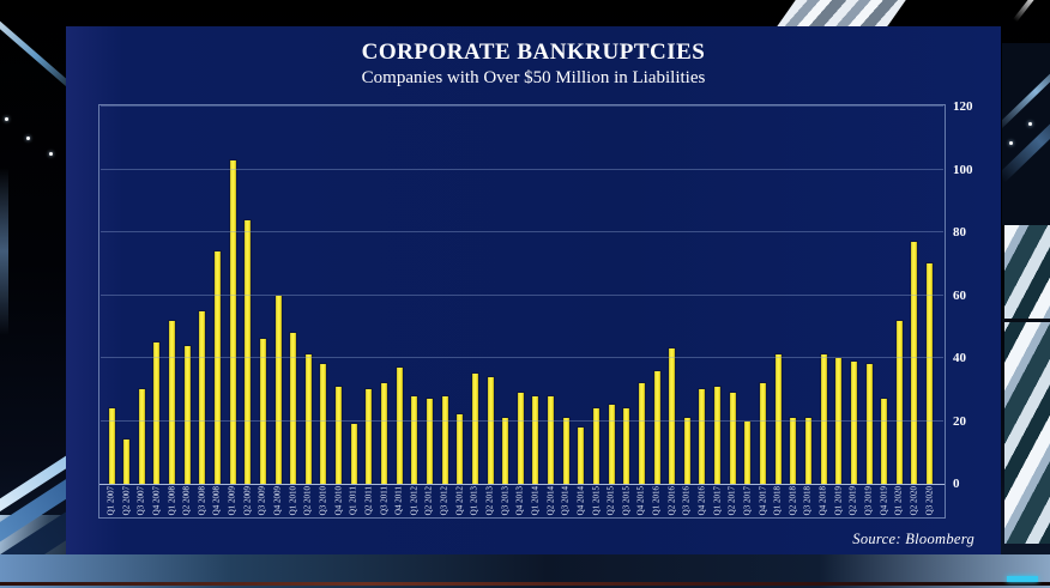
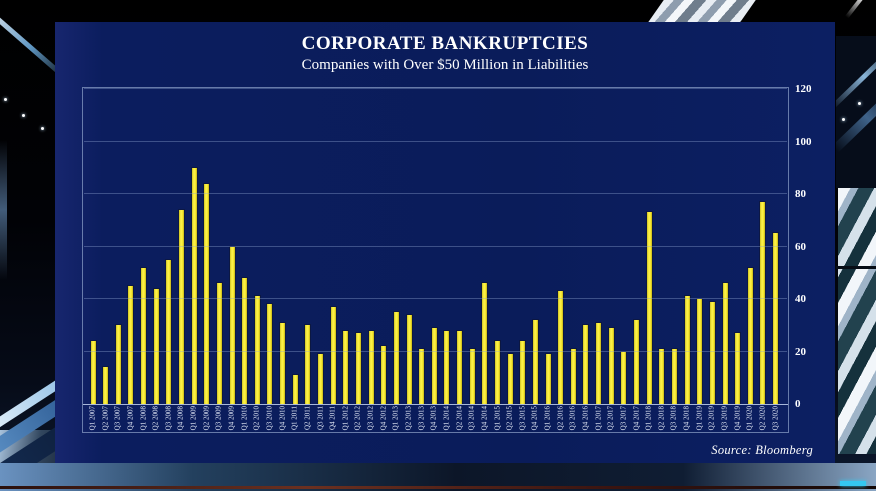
Q1 2009: 103 -> 90
Q1 2011: 19 -> 11
Q3 2011: 32 -> 19
Q4 2014: 18 -> 46
Q2 2015: 25 -> 19
Q1 2016: 36 -> 19
Q1 2018: 41 -> 73
Q3 2019: 38 -> 46
Q3 2020: 70 -> 65
